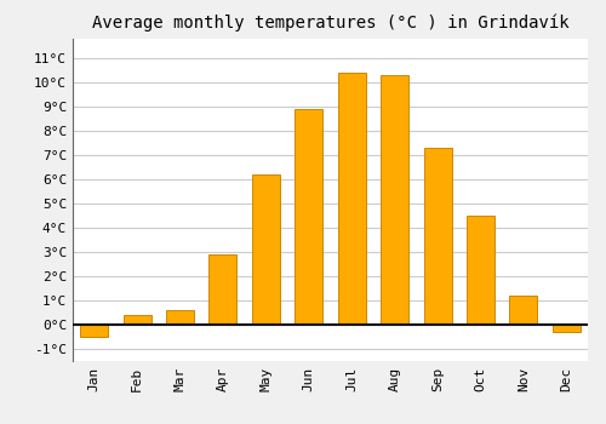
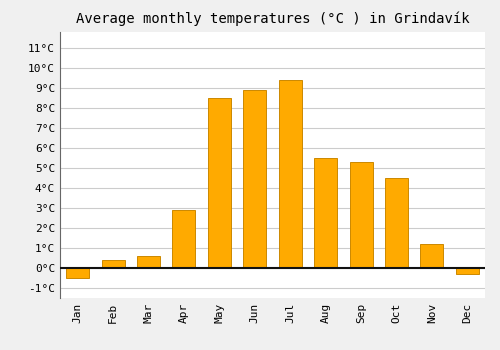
May: 6.2°C -> 8.5°C
Jul: 10.4°C -> 9.4°C
Aug: 10.3°C -> 5.5°C
Sep: 7.3°C -> 5.3°C
